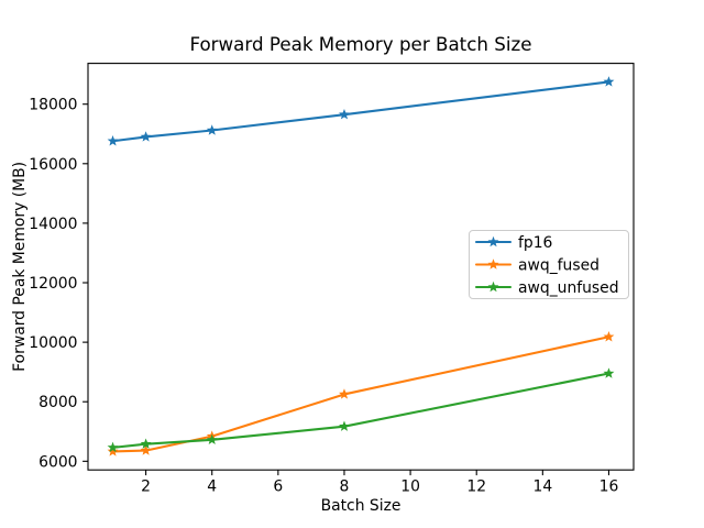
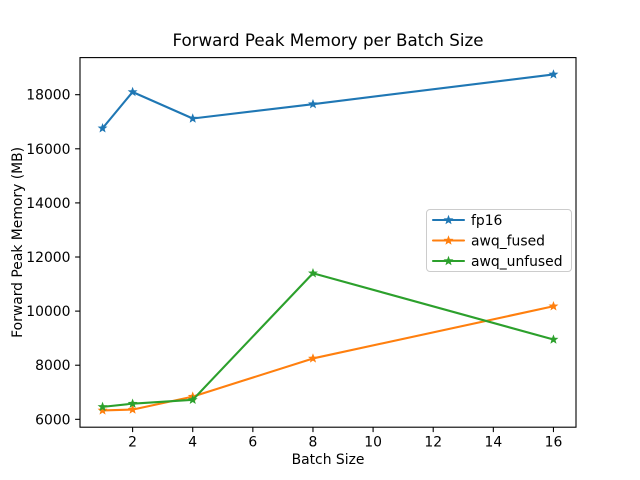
fp16/2: 16900 -> 18100
awq_unfused/8: 7200 -> 11400
